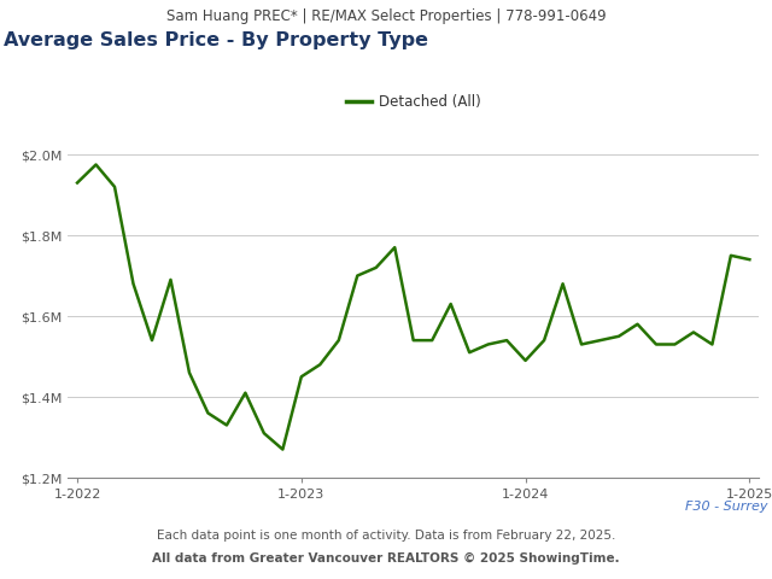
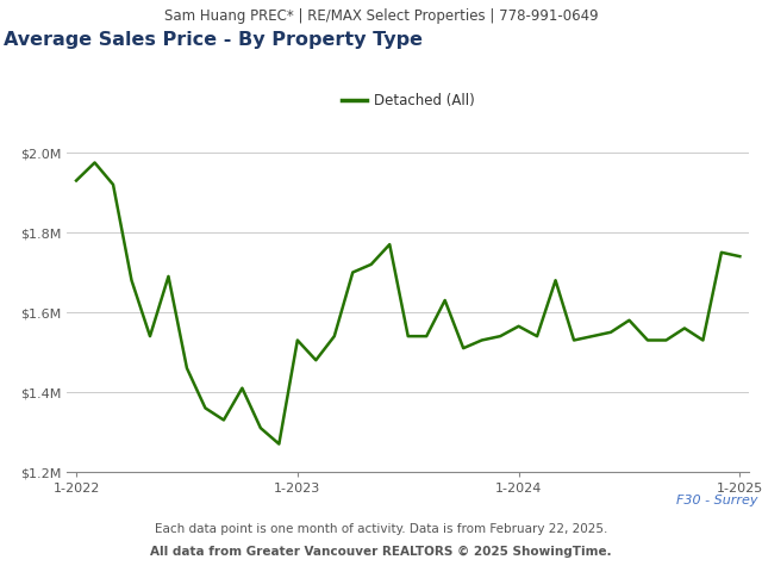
1-2023: $1.450M -> $1.530M
1-2024: $1.490M -> $1.565M
